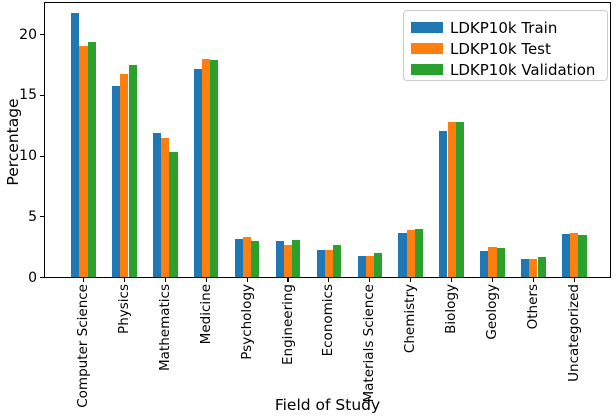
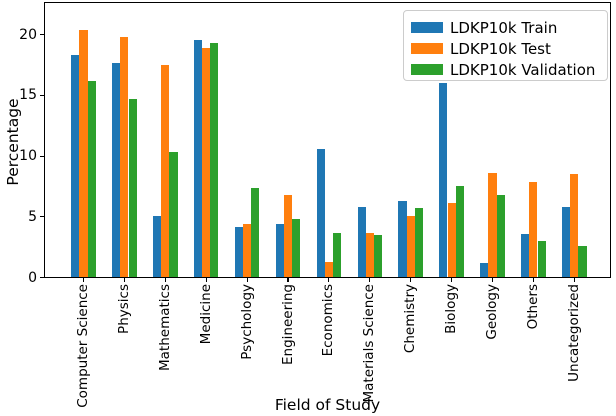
LDKP10k Train/Computer Science: 21.8 -> 18.3
LDKP10k Test/Computer Science: 19.1 -> 20.4
LDKP10k Validation/Computer Science: 19.4 -> 16.2
LDKP10k Train/Physics: 15.8 -> 17.7
LDKP10k Test/Physics: 16.8 -> 19.8
LDKP10k Validation/Physics: 17.5 -> 14.7
LDKP10k Train/Mathematics: 11.9 -> 5.1
LDKP10k Test/Mathematics: 11.5 -> 17.5
LDKP10k Train/Medicine: 17.2 -> 19.6
LDKP10k Test/Medicine: 18.0 -> 18.9
LDKP10k Validation/Medicine: 17.9 -> 19.3
LDKP10k Train/Psychology: 3.2 -> 4.2
LDKP10k Test/Psychology: 3.3 -> 4.4
LDKP10k Validation/Psychology: 3.0 -> 7.4
LDKP10k Train/Engineering: 3.0 -> 4.4
LDKP10k Test/Engineering: 2.7 -> 6.8
LDKP10k Validation/Engineering: 3.1 -> 4.8
LDKP10k Train/Economics: 2.3 -> 10.6
LDKP10k Test/Economics: 2.3 -> 1.3
LDKP10k Validation/Economics: 2.7 -> 3.7
LDKP10k Train/Materials Science: 1.8 -> 5.8
LDKP10k Test/Materials Science: 1.8 -> 3.7
LDKP10k Validation/Materials Science: 2.0 -> 3.5
LDKP10k Train/Chemistry: 3.7 -> 6.3
LDKP10k Test/Chemistry: 3.9 -> 5.1
LDKP10k Validation/Chemistry: 4.0 -> 5.7
LDKP10k Train/Biology: 12.1 -> 16.0
LDKP10k Test/Biology: 12.8 -> 6.1
LDKP10k Validation/Biology: 12.8 -> 7.5
LDKP10k Train/Geology: 2.2 -> 1.2
LDKP10k Test/Geology: 2.5 -> 8.6
LDKP10k Validation/Geology: 2.4 -> 6.8
LDKP10k Train/Others: 1.5 -> 3.6
LDKP10k Test/Others: 1.5 -> 7.9
LDKP10k Validation/Others: 1.7 -> 3.0
LDKP10k Train/Uncategorized: 3.6 -> 5.8
LDKP10k Test/Uncategorized: 3.7 -> 8.5
LDKP10k Validation/Uncategorized: 3.5 -> 2.6
